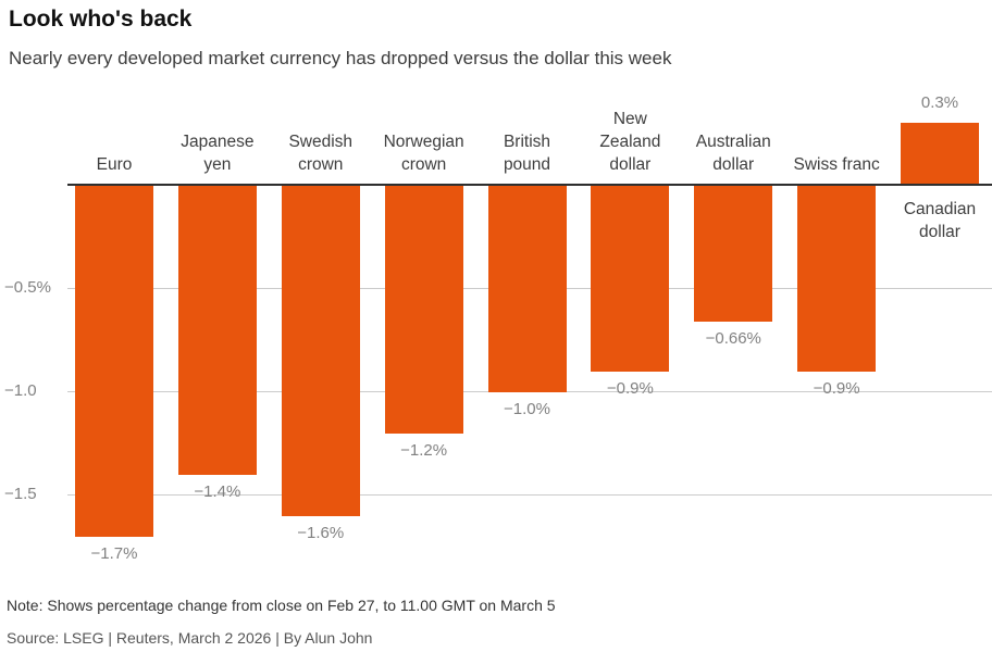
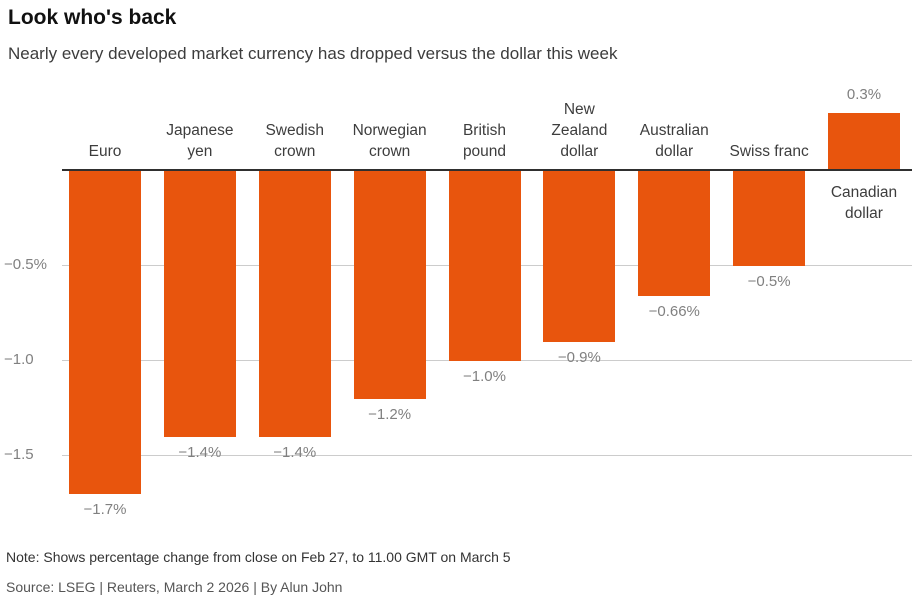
Swedish crown: −1.6% -> −1.4%
Swiss franc: −0.9% -> −0.5%
